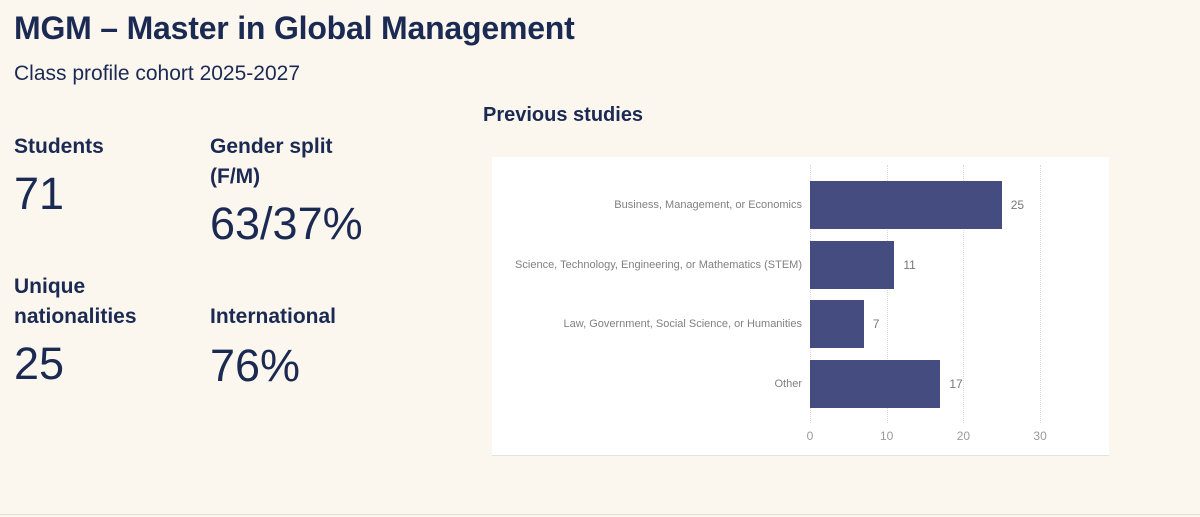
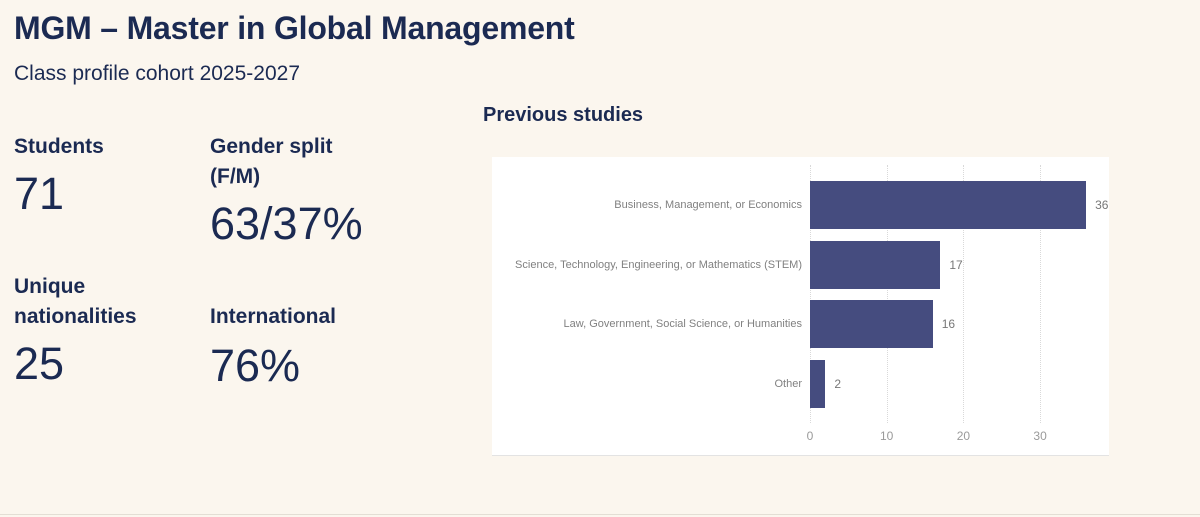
Business, Management, or Economics: 25 -> 36
Science, Technology, Engineering, or Mathematics (STEM): 11 -> 17
Law, Government, Social Science, or Humanities: 7 -> 16
Other: 17 -> 2
